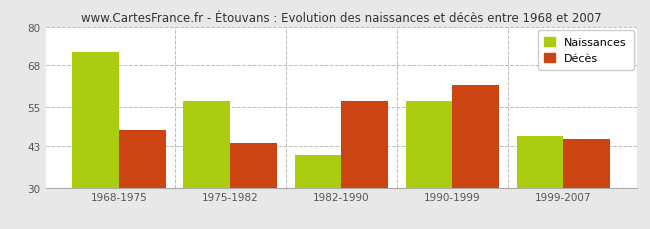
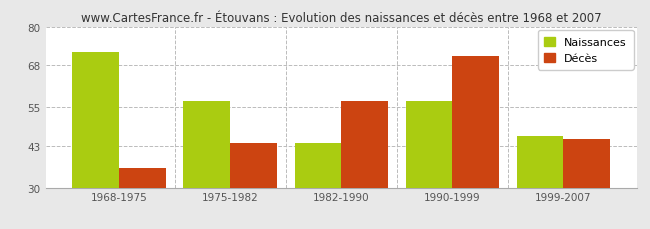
Décès/1968-1975: 48 -> 36
Naissances/1982-1990: 40 -> 44
Décès/1990-1999: 62 -> 71
